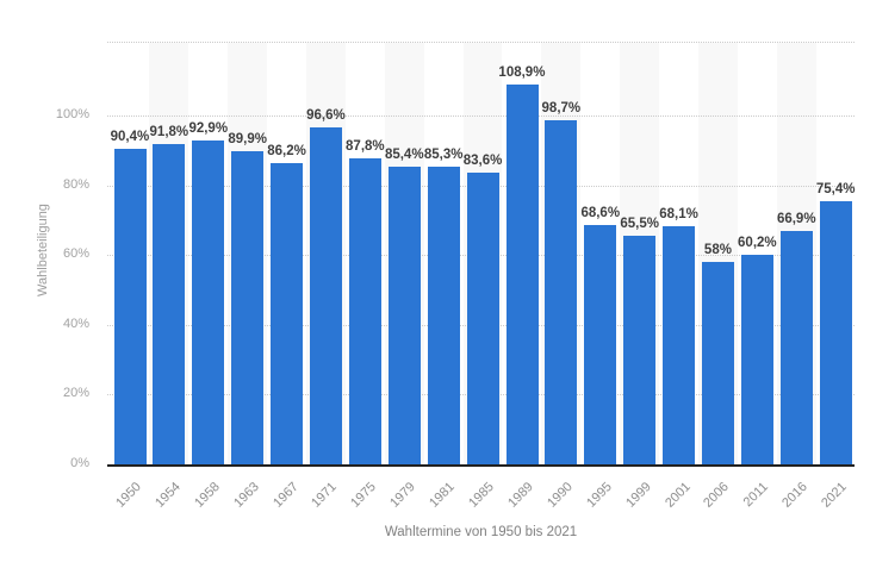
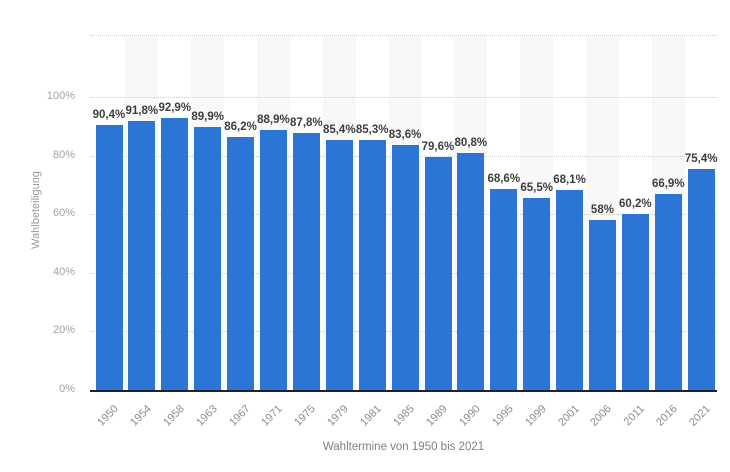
1971: 96,6% -> 88,9%
1989: 108,9% -> 79,6%
1990: 98,7% -> 80,8%
